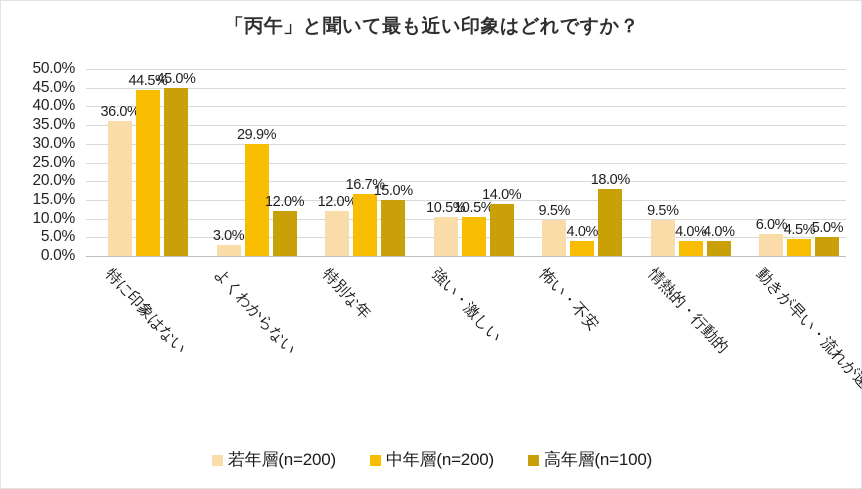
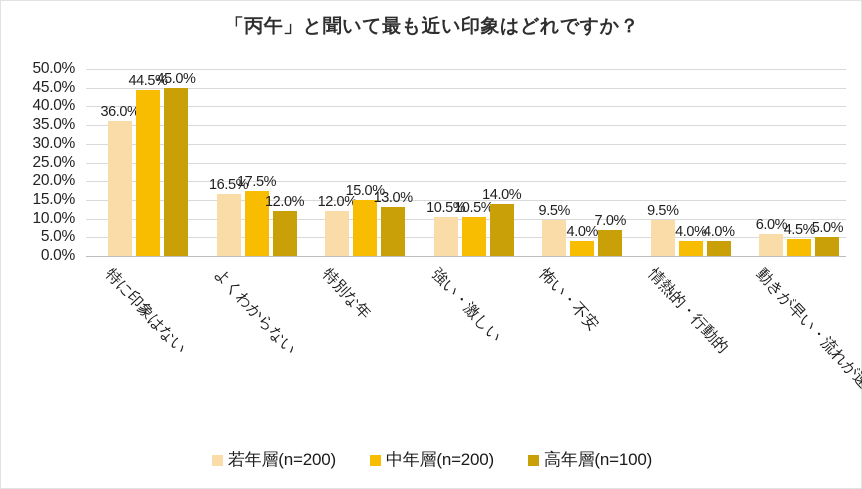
若年層(n=200)/よくわからない: 3.0% -> 16.5%
中年層(n=200)/よくわからない: 29.9% -> 17.5%
中年層(n=200)/特別な年: 16.7% -> 15.0%
高年層(n=100)/特別な年: 15.0% -> 13.0%
高年層(n=100)/怖い・不安: 18.0% -> 7.0%
